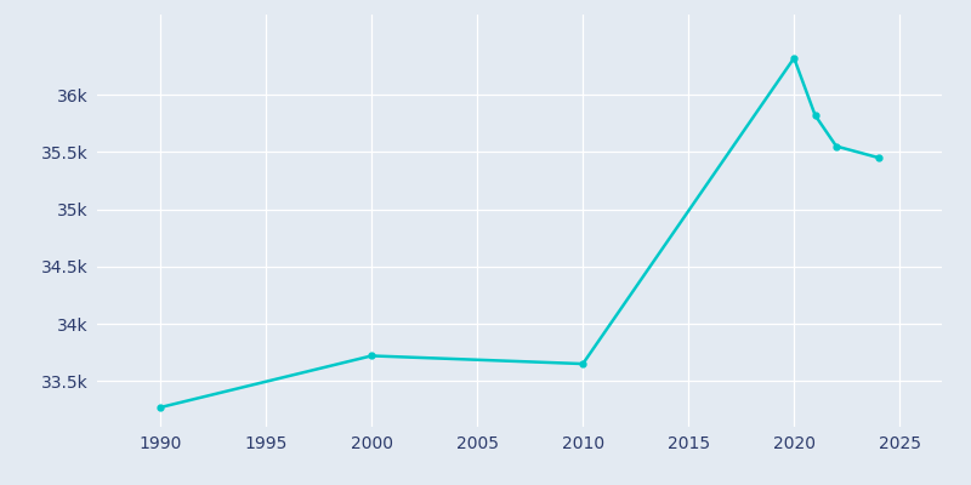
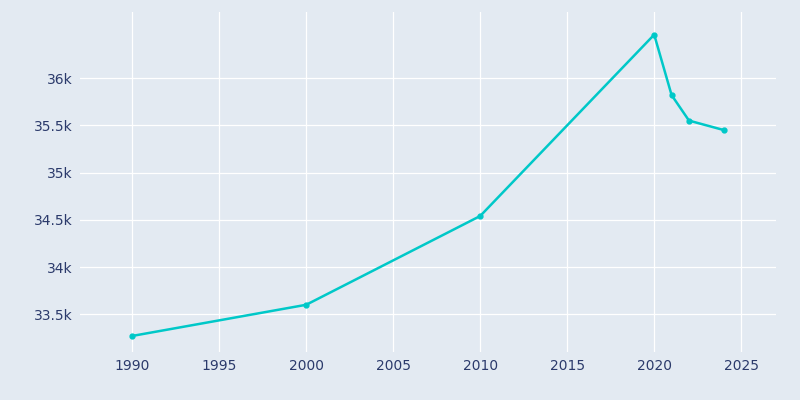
2000: 33.72k -> 33.60k
2010: 33.65k -> 34.54k
2020: 36.32k -> 36.46k
